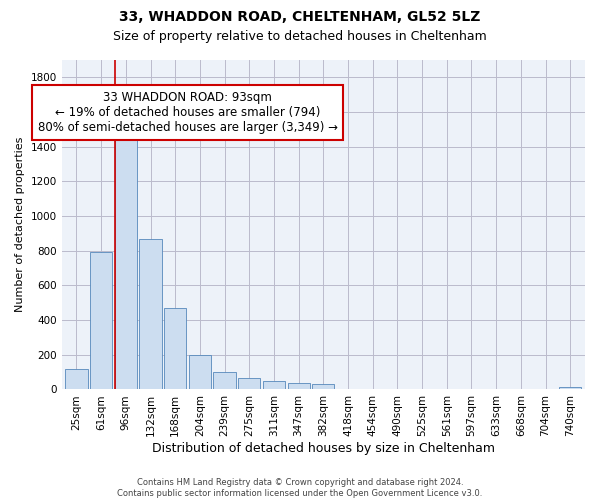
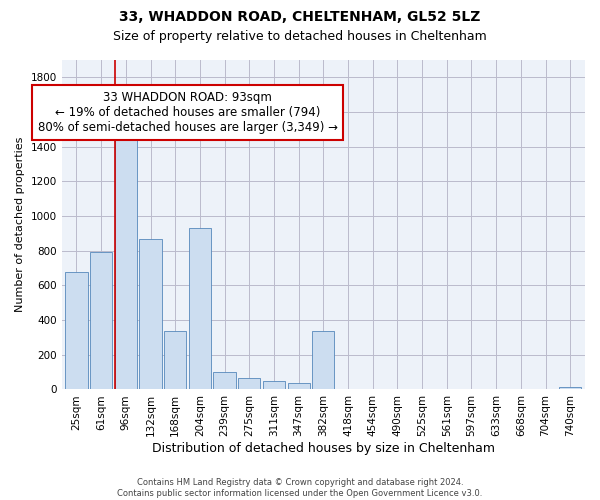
25sqm: 120 -> 680
168sqm: 470 -> 340
204sqm: 200 -> 930
382sqm: 30 -> 340
